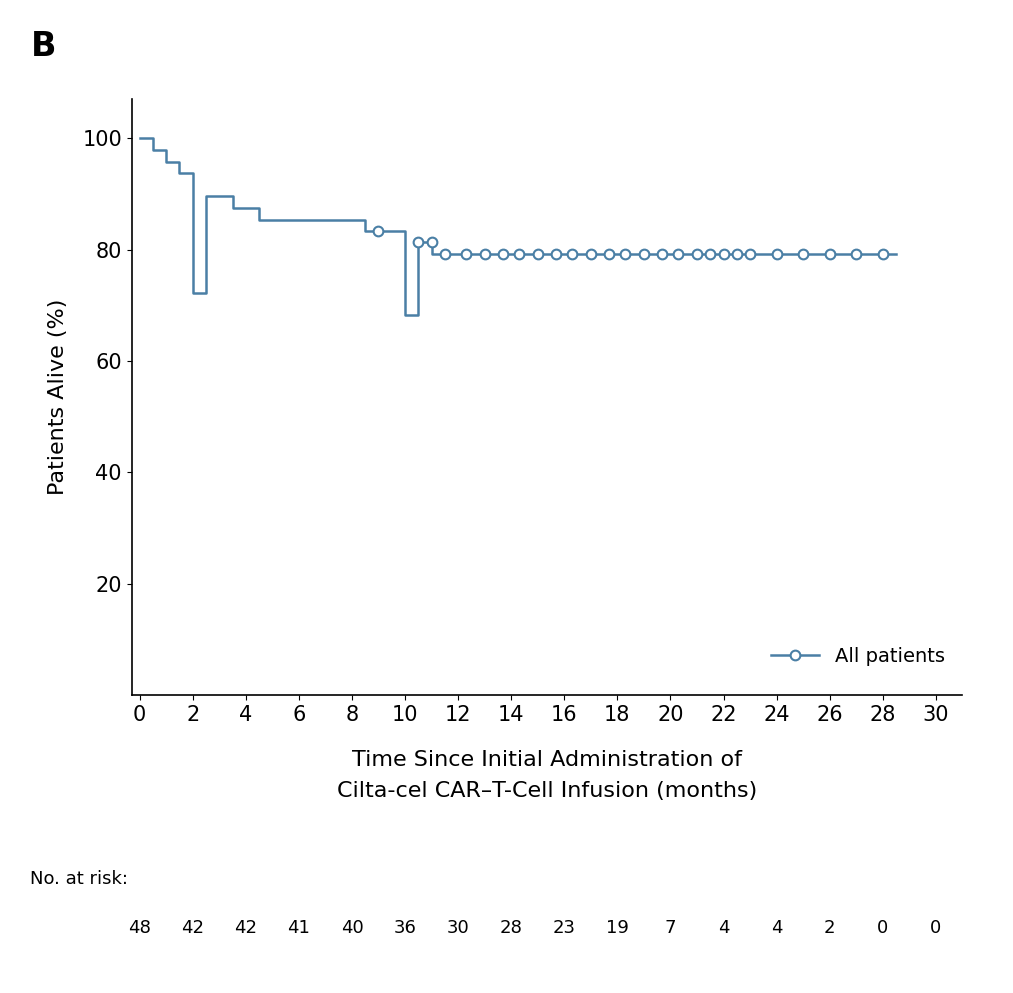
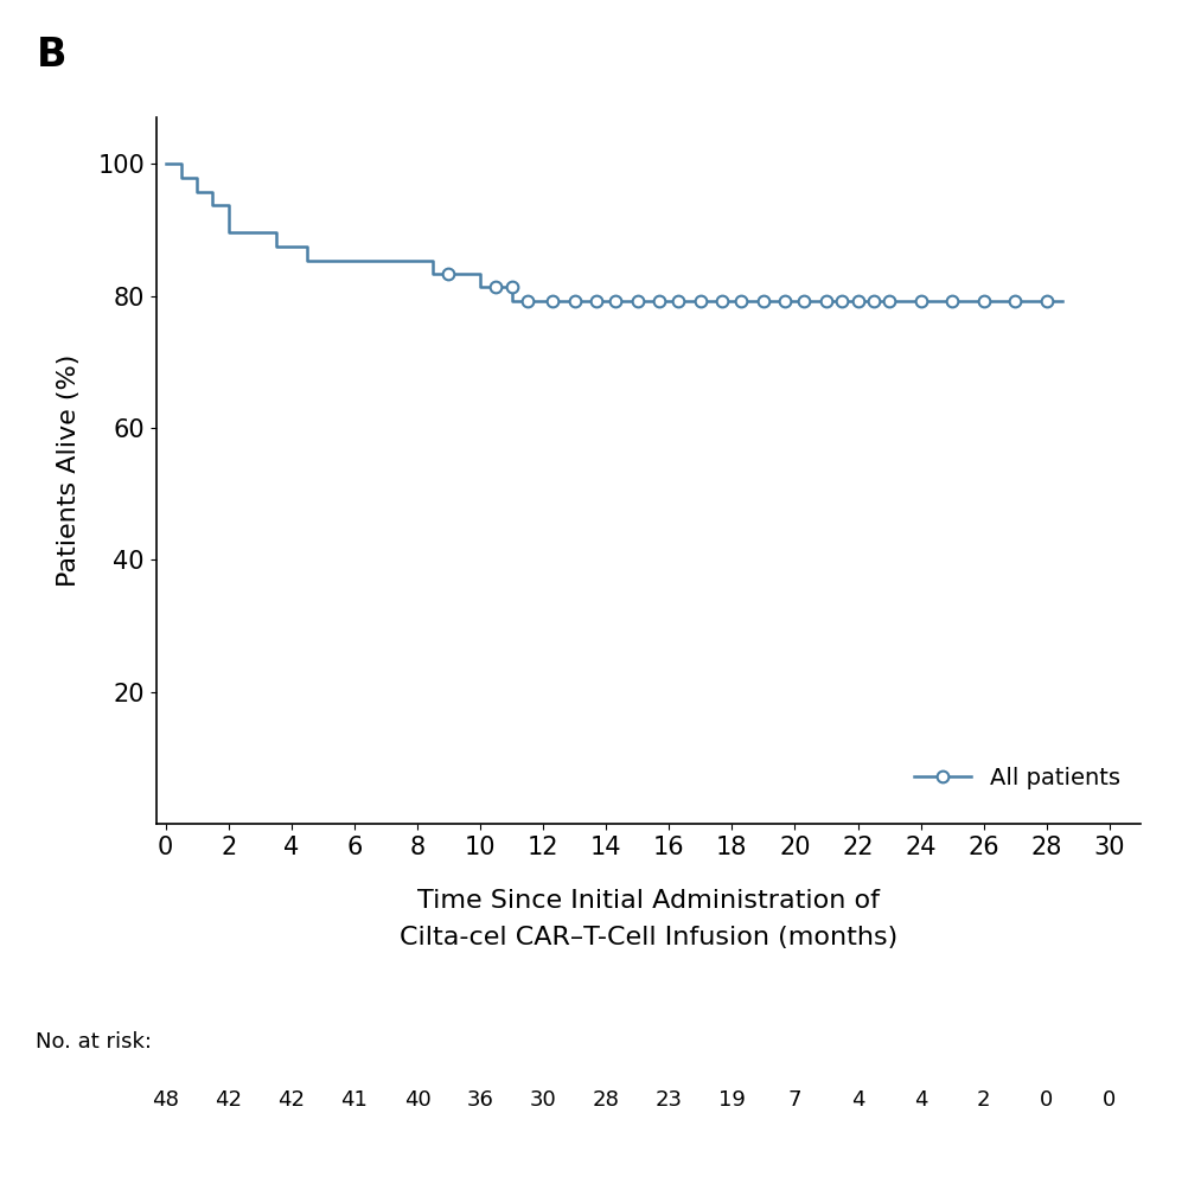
All patients/2: 72.2 -> 89.6
All patients/10: 68.2 -> 81.3
